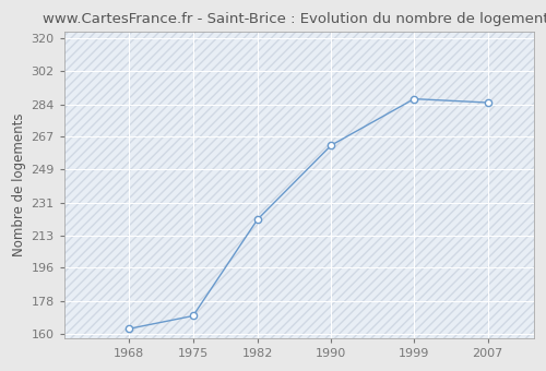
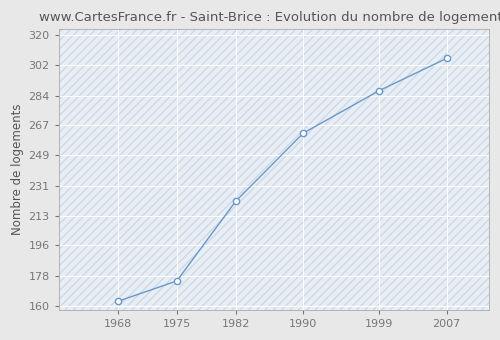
1975: 170 -> 175
2007: 285 -> 306
